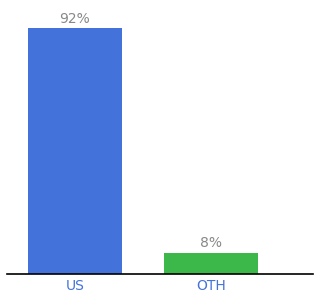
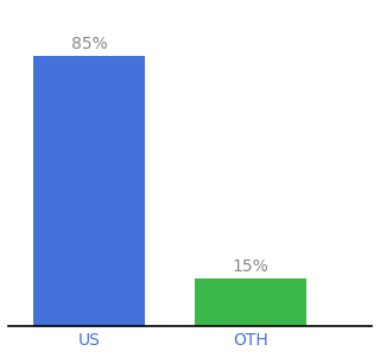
US: 92% -> 85%
OTH: 8% -> 15%
